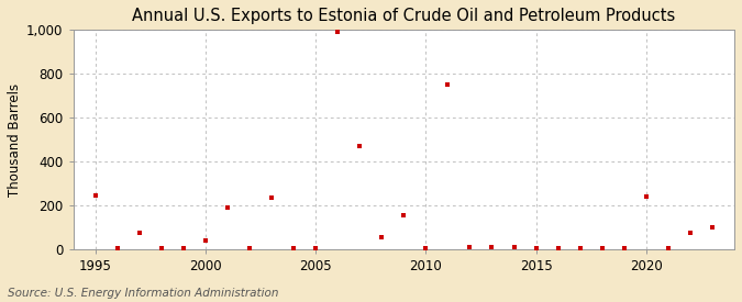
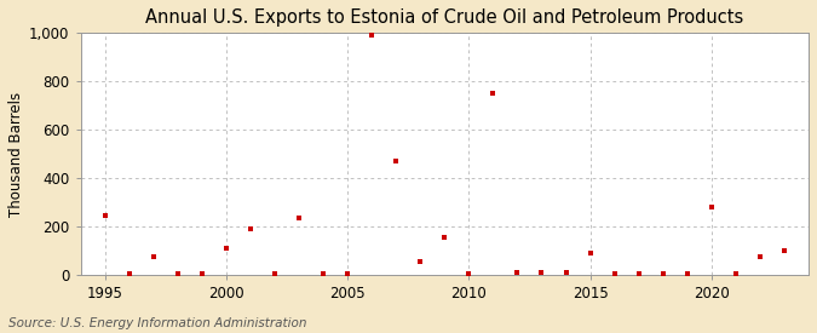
2000: 40 -> 110
2015: 0 -> 90
2020: 240 -> 280
